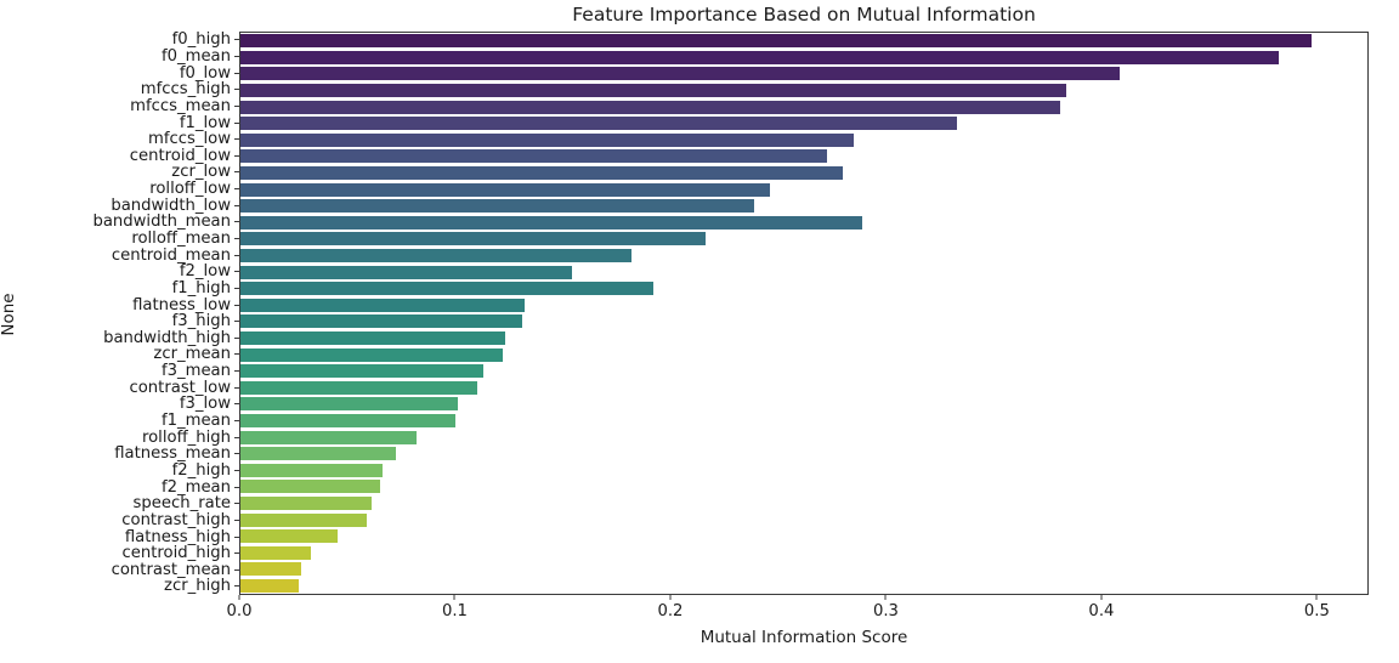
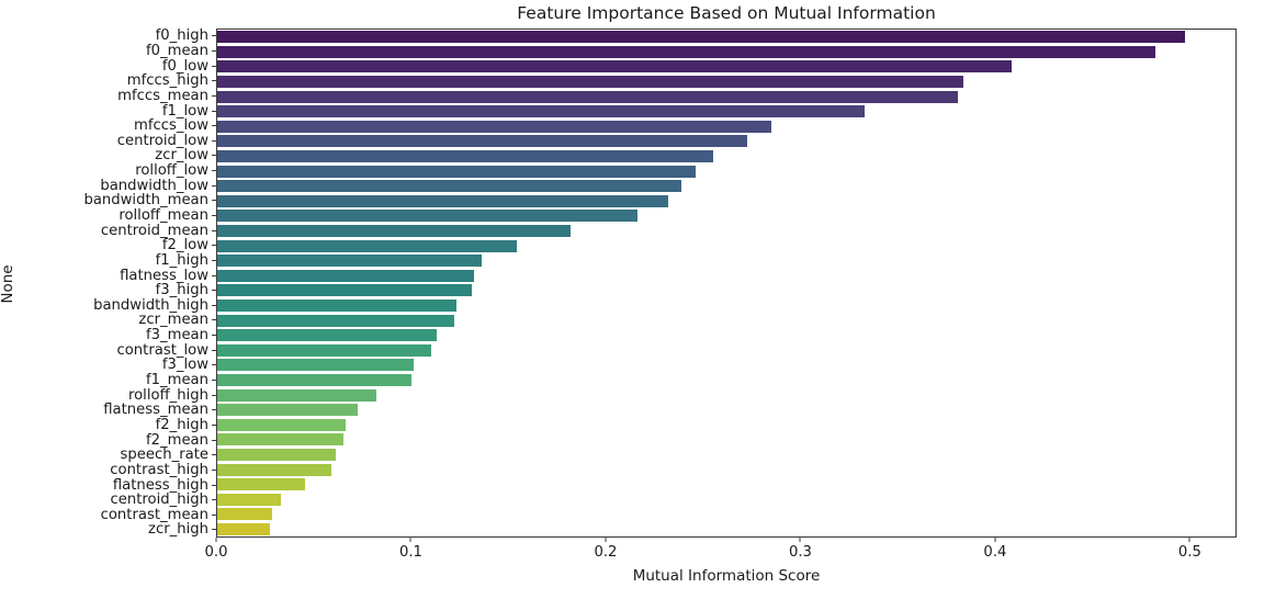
zcr_low: 0.280 -> 0.255
bandwidth_mean: 0.289 -> 0.232
f1_high: 0.192 -> 0.136
